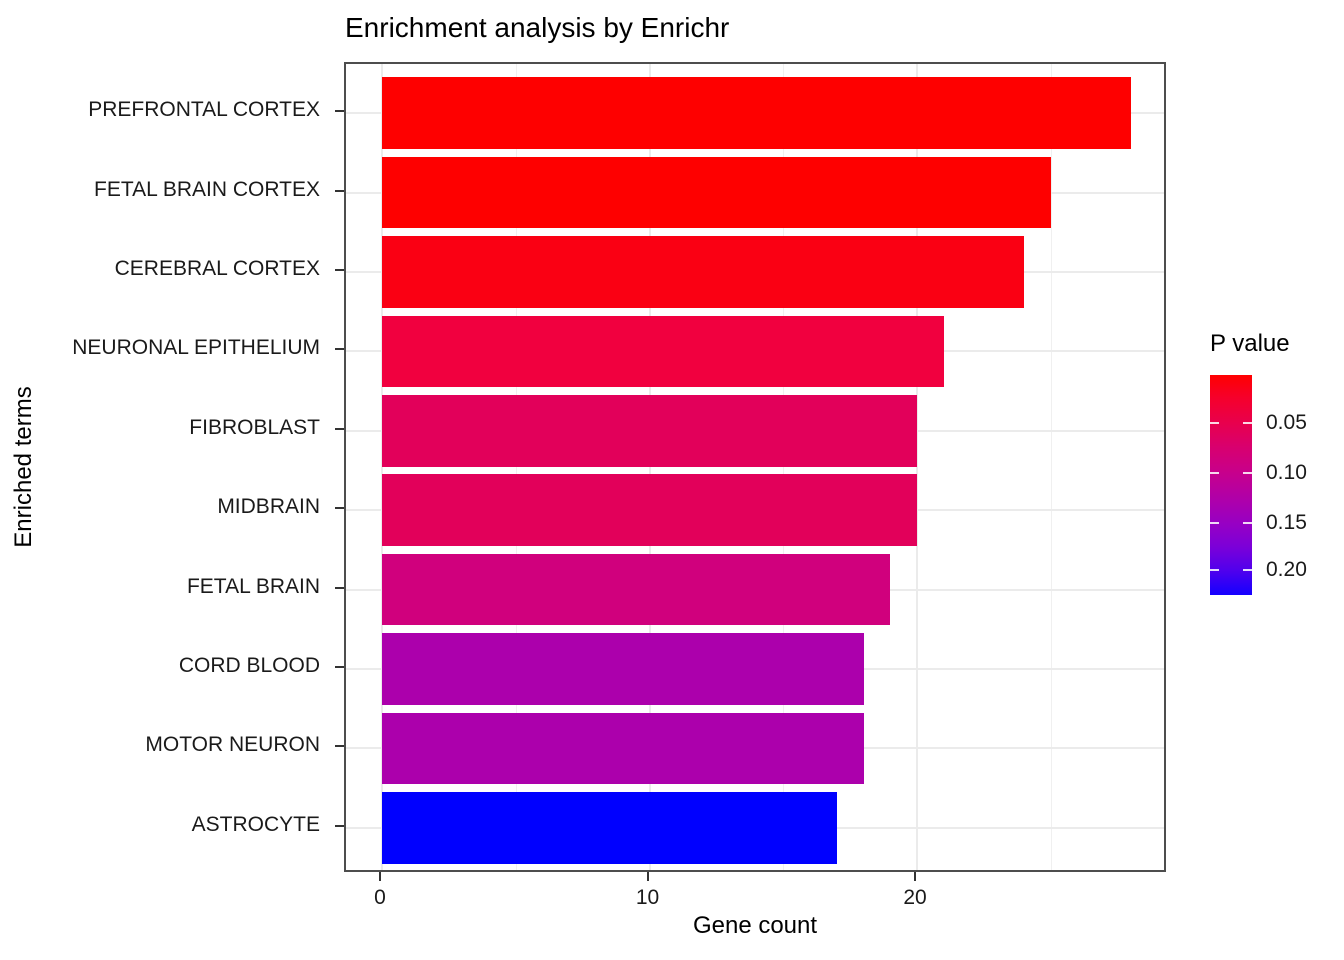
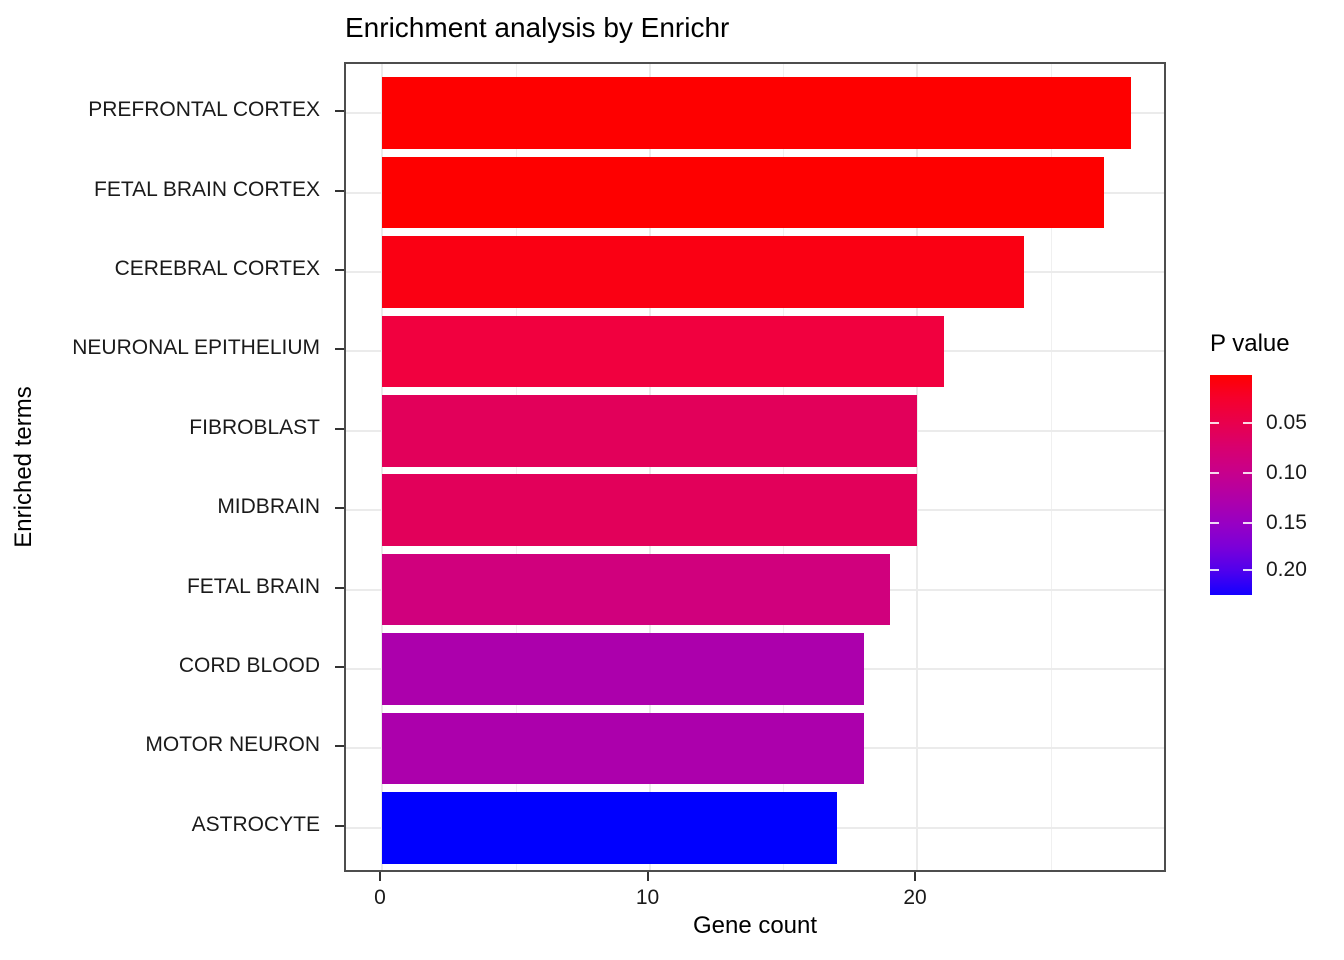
FETAL BRAIN CORTEX: 25 -> 27
